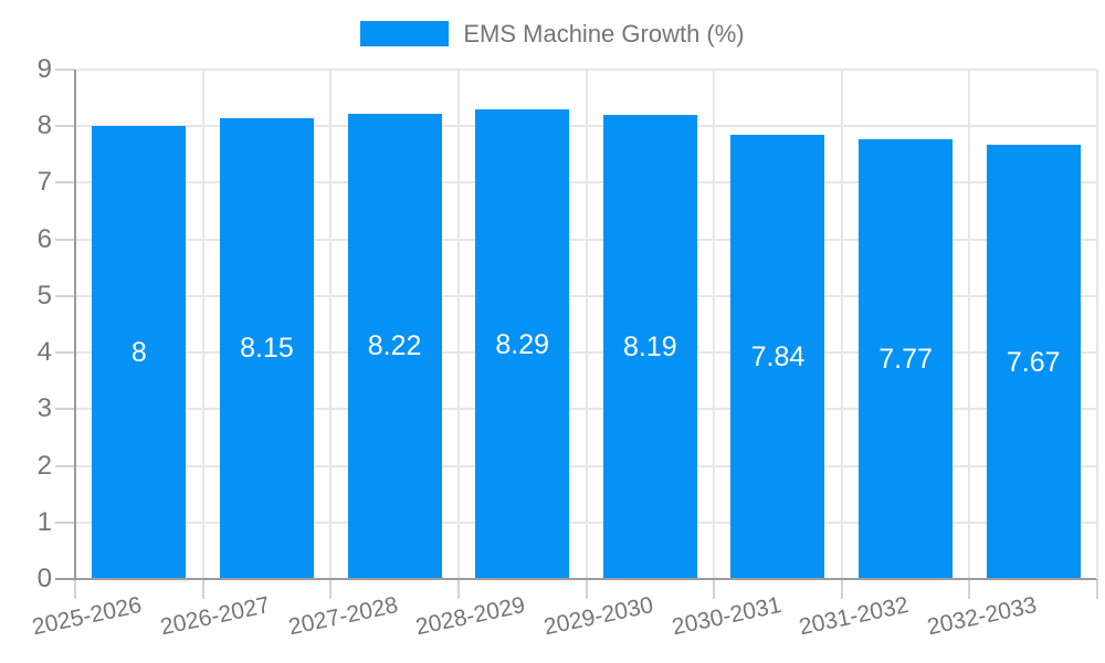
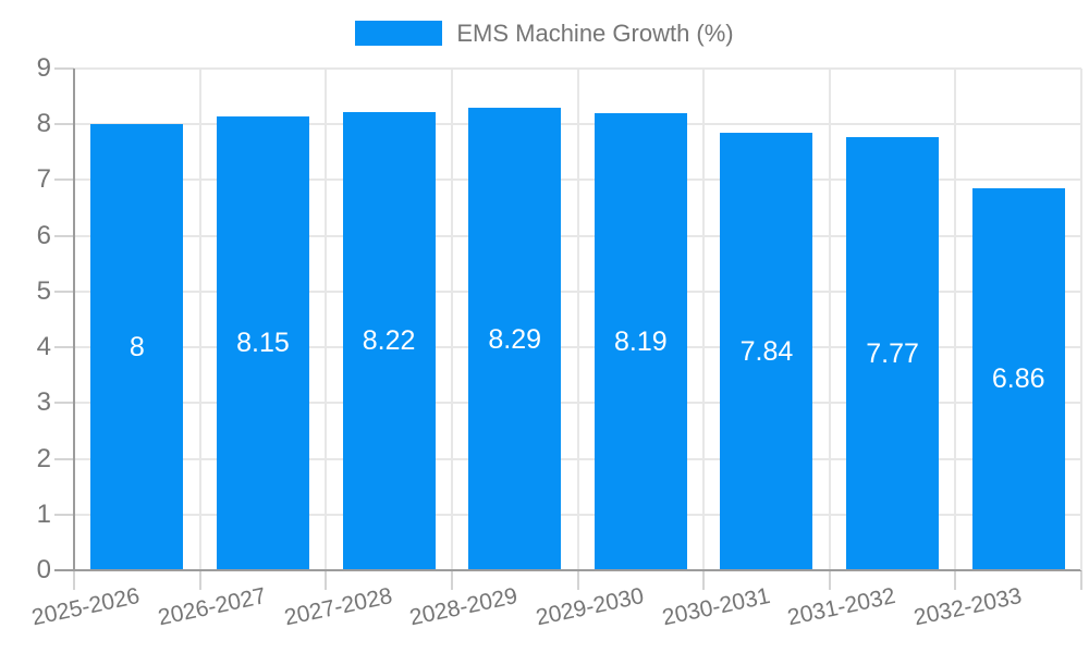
2032-2033: 7.67 -> 6.86
